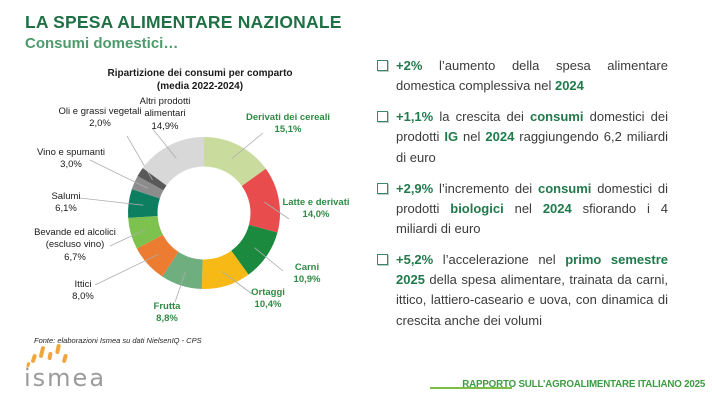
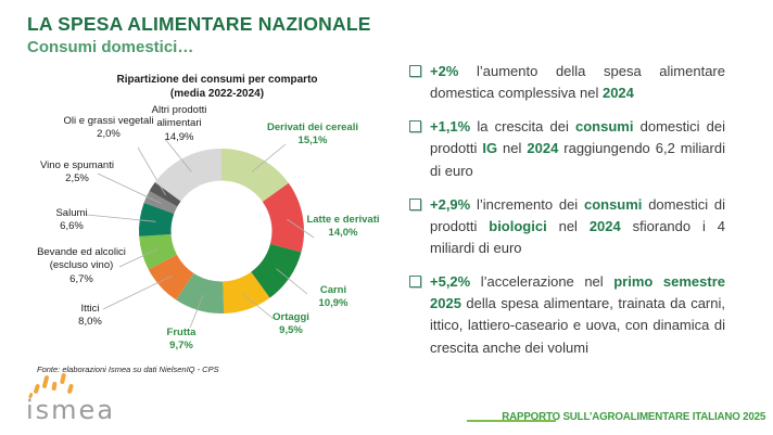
Ortaggi: 10,4% -> 9,5%
Frutta: 8,8% -> 9,7%
Salumi: 6,1% -> 6,6%
Vino e spumanti: 3,0% -> 2,5%
